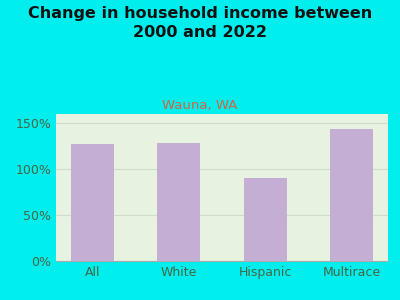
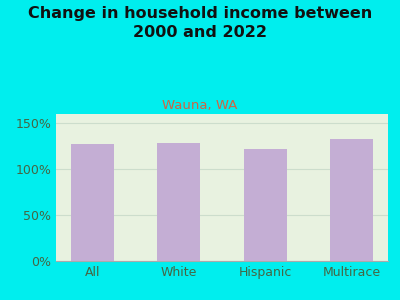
Hispanic: 90% -> 122%
Multirace: 144% -> 133%
